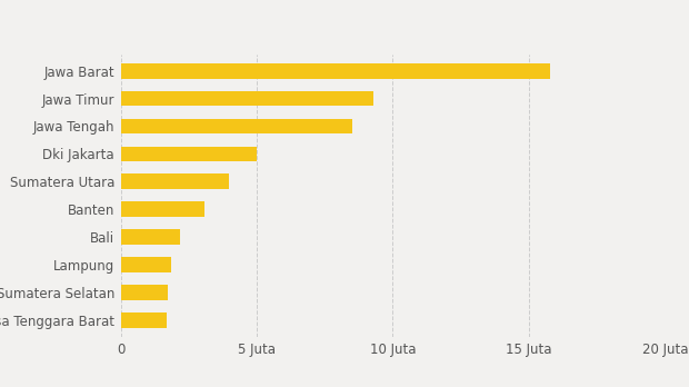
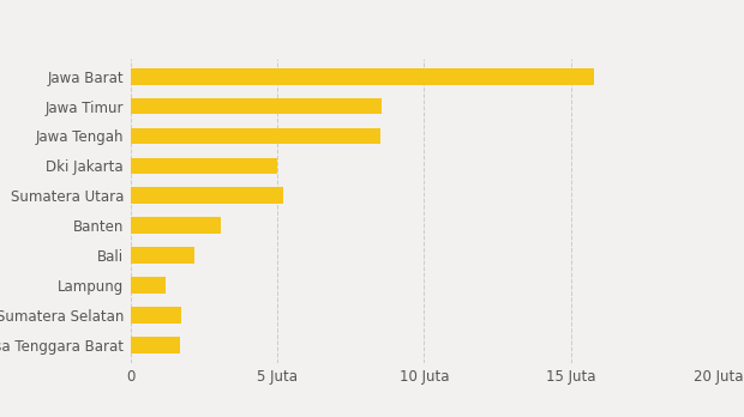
Jawa Timur: 9.30 Juta -> 8.55 Juta
Sumatera Utara: 4.00 Juta -> 5.20 Juta
Lampung: 1.85 Juta -> 1.20 Juta
